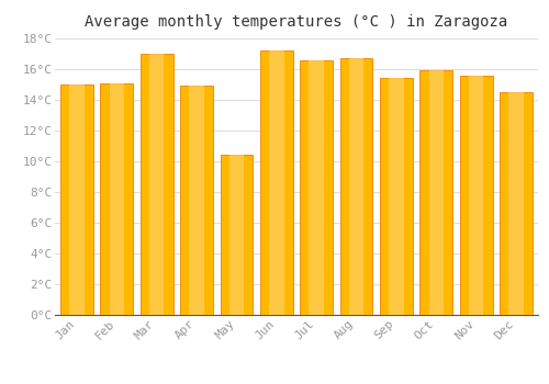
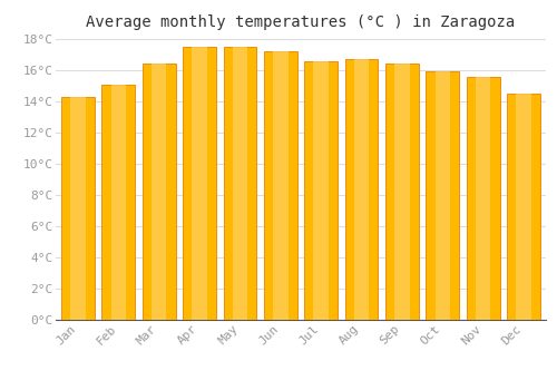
Jan: 15.0°C -> 14.3°C
Mar: 17.0°C -> 16.4°C
Apr: 14.9°C -> 17.5°C
May: 10.4°C -> 17.5°C
Sep: 15.4°C -> 16.4°C
